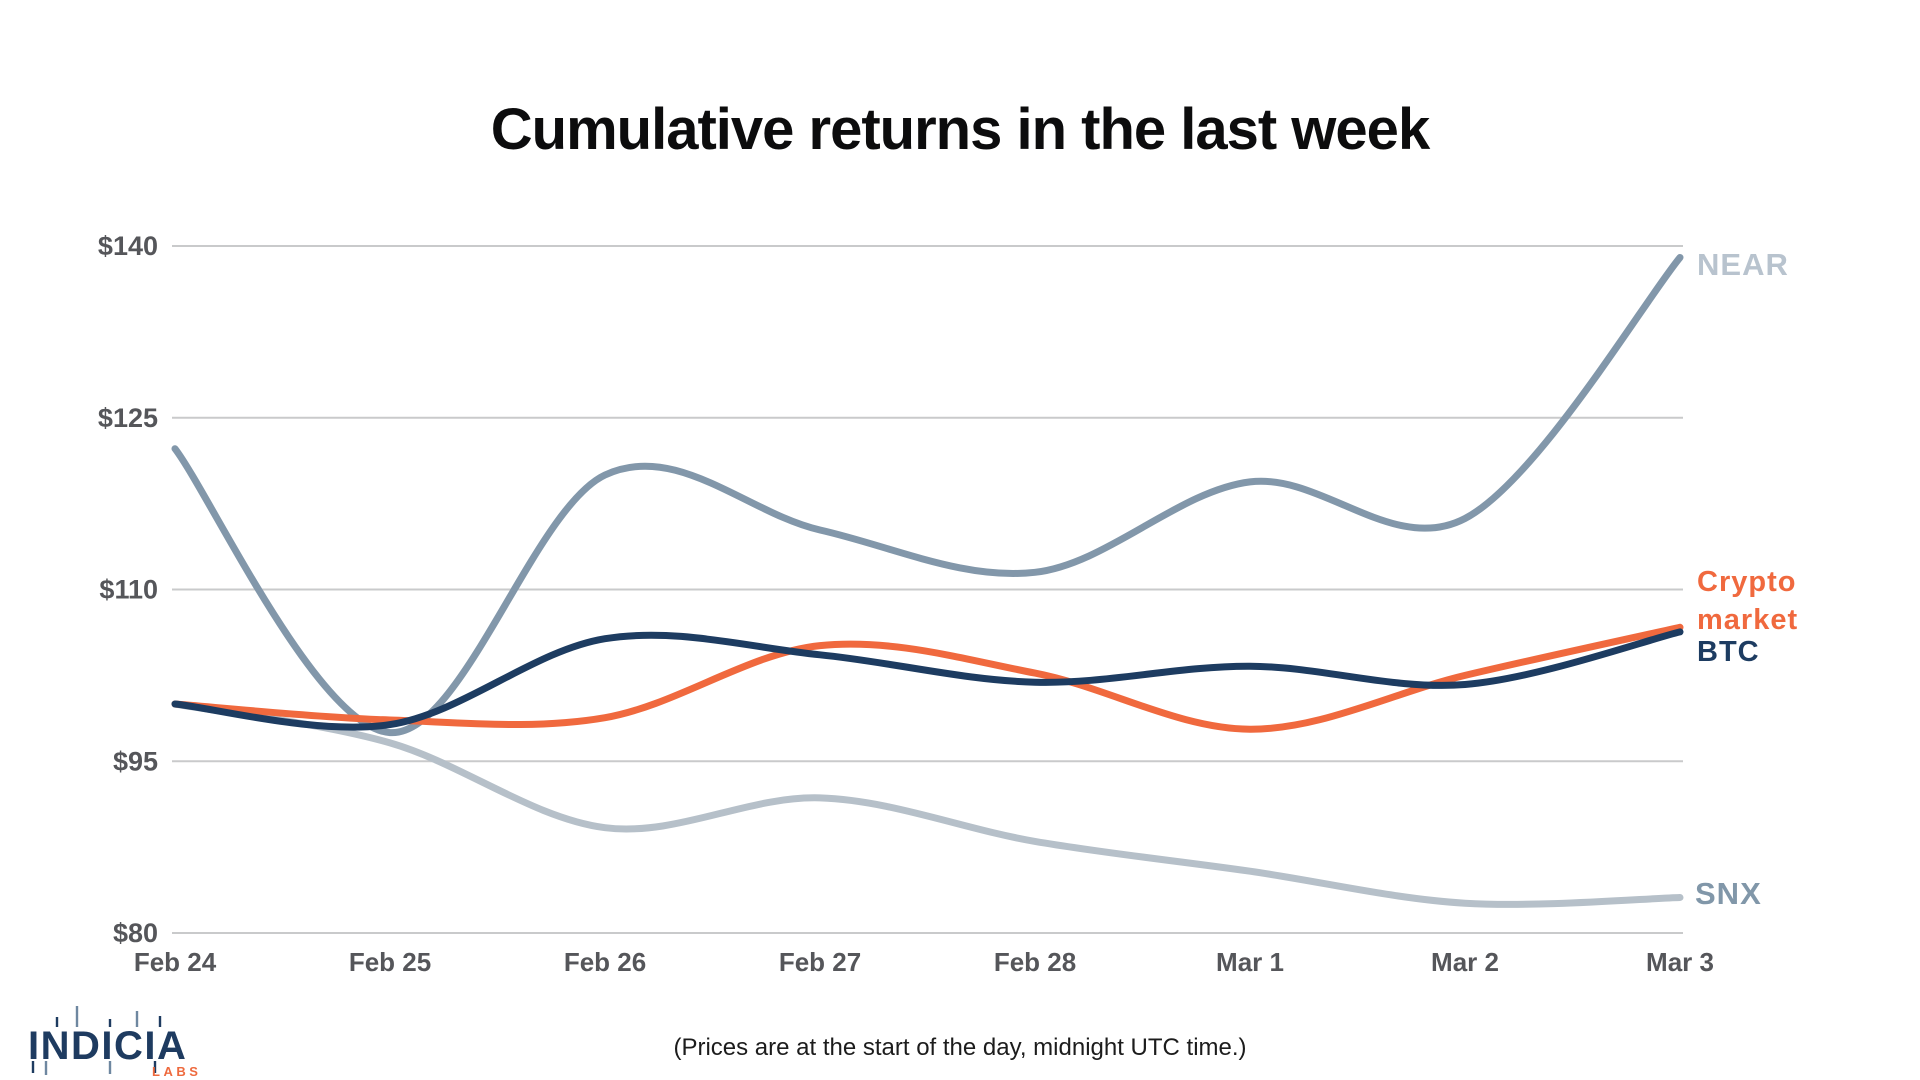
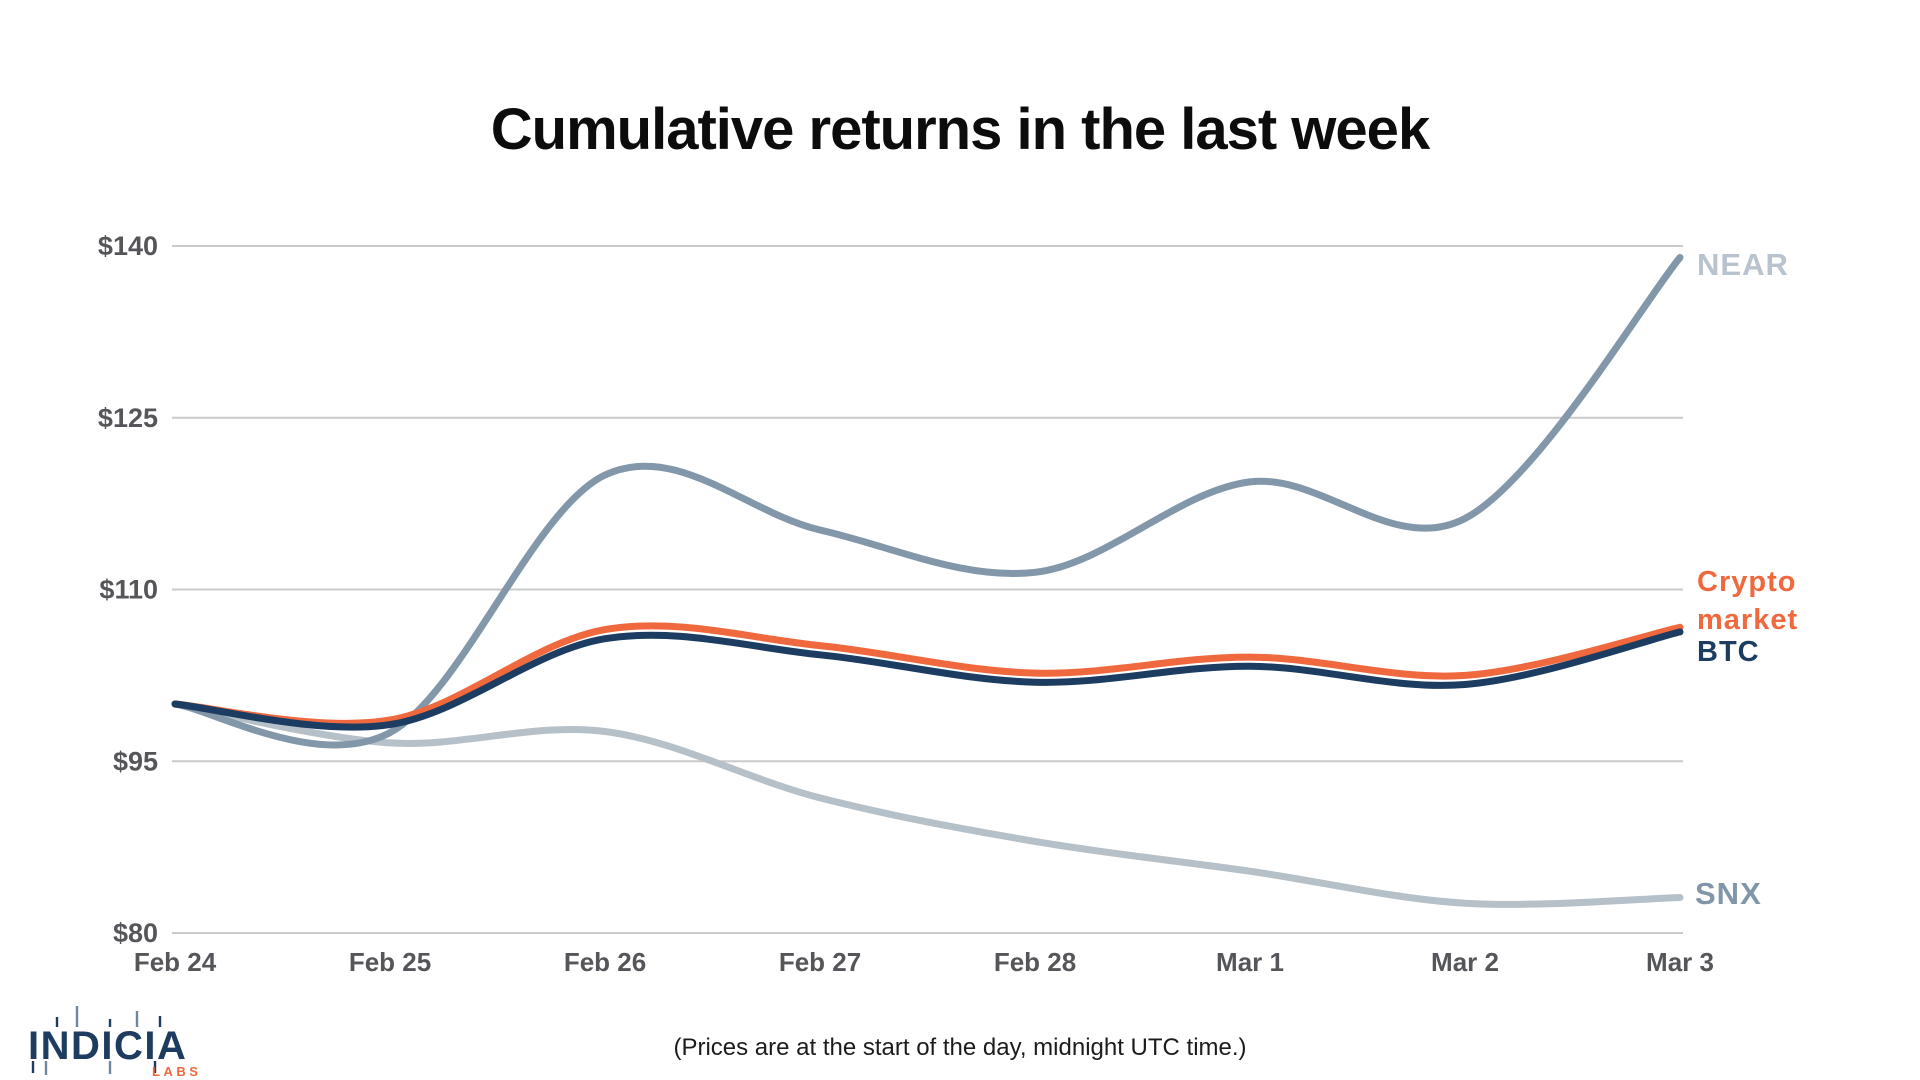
NEAR/Feb 24: $122.3 -> $100.0
SNX/Feb 26: $89.2 -> $97.6
Crypto market/Feb 26: $98.8 -> $106.5
Crypto market/Mar 1: $97.8 -> $104.1
